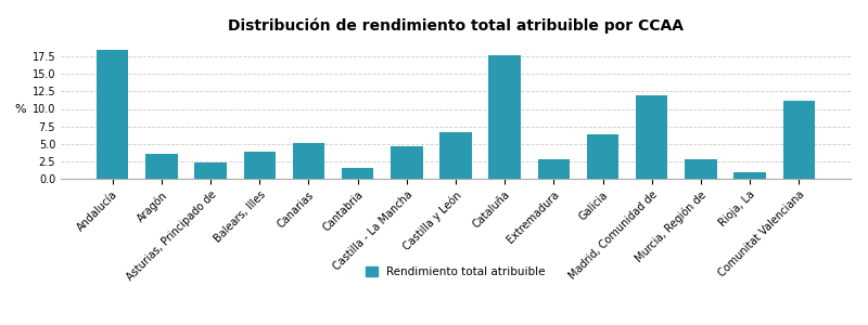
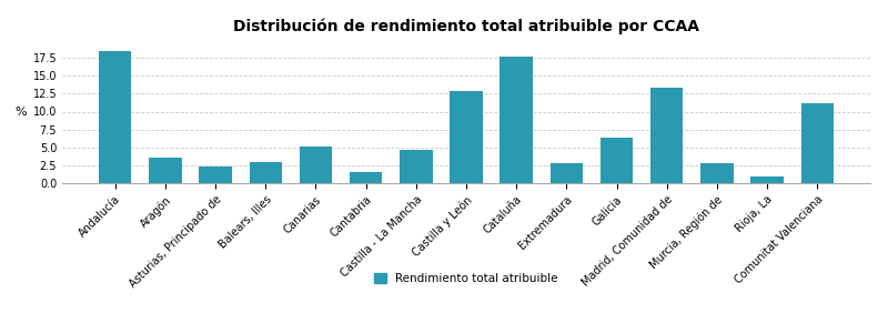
Balears, Illes: 3.9 -> 3.0
Castilla y León: 6.6 -> 12.8
Madrid, Comunidad de: 11.9 -> 13.4
